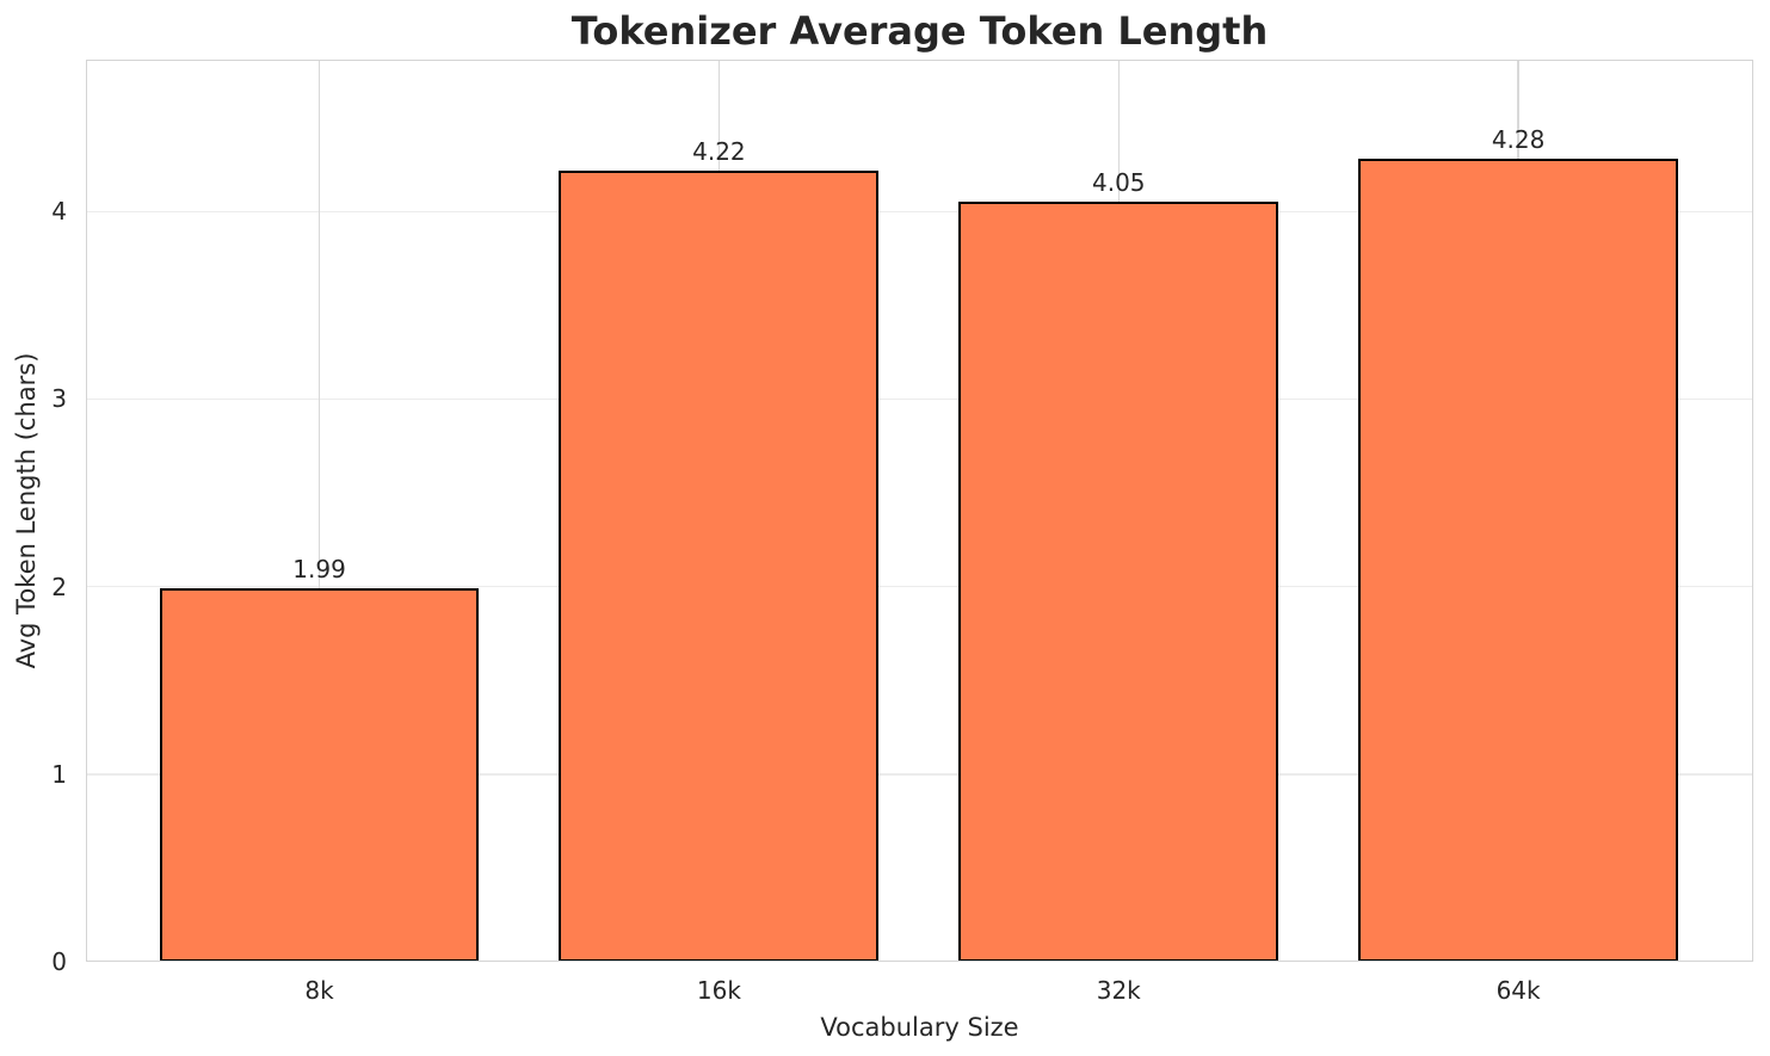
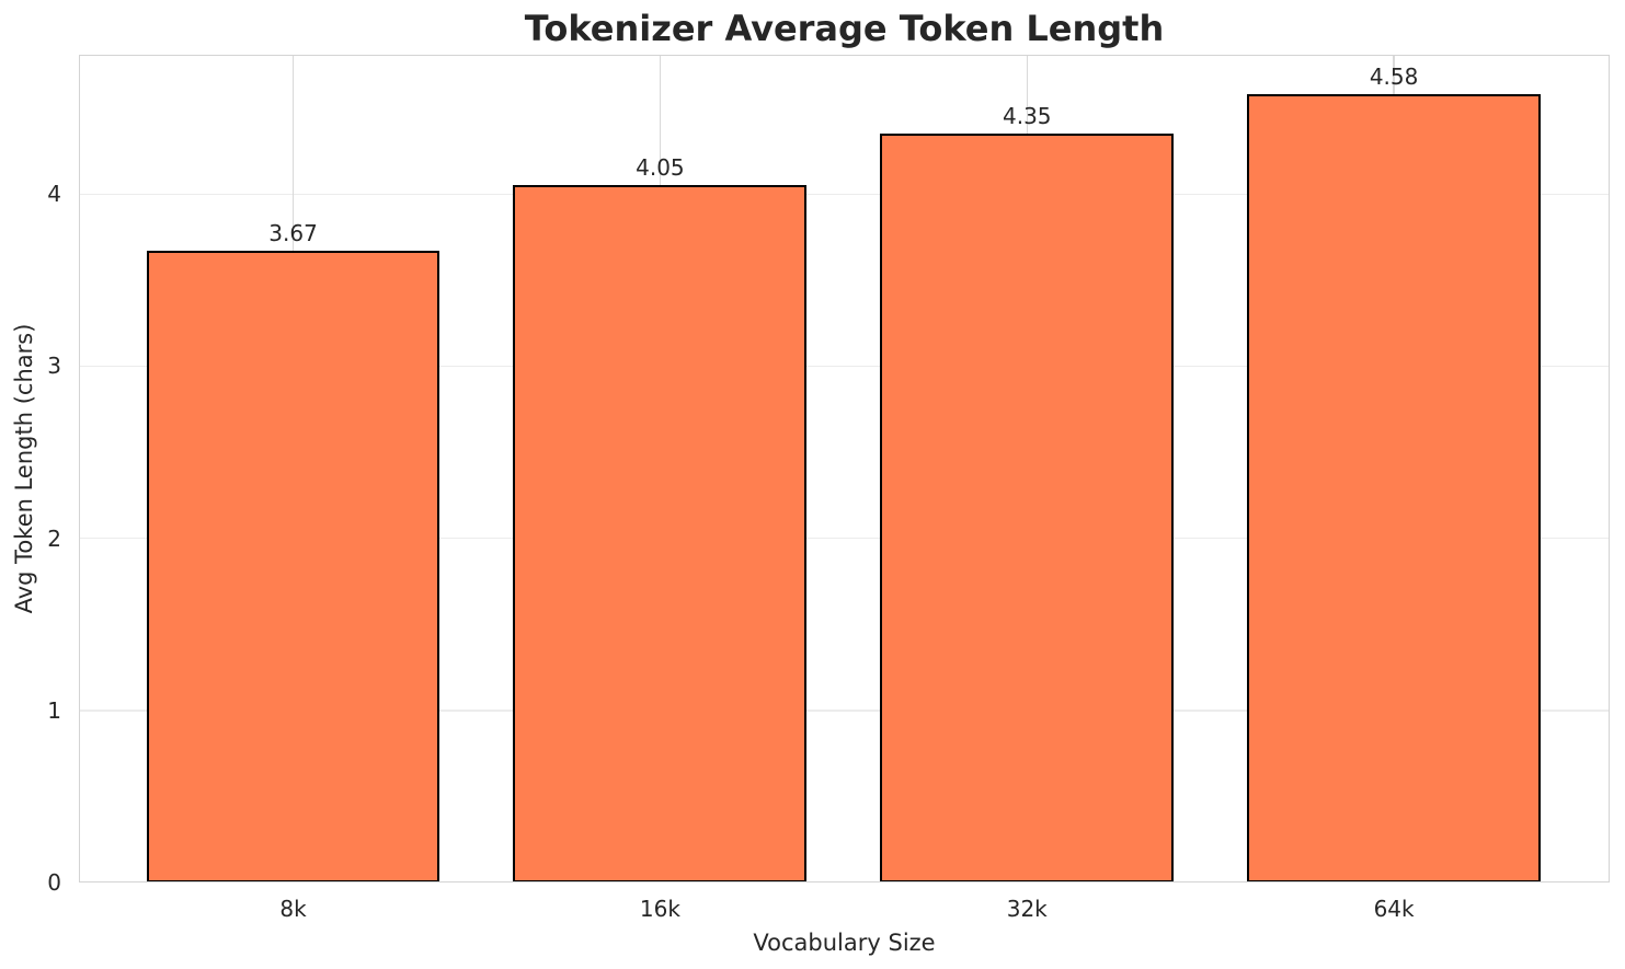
8k: 1.99 -> 3.67
16k: 4.22 -> 4.05
32k: 4.05 -> 4.35
64k: 4.28 -> 4.58
